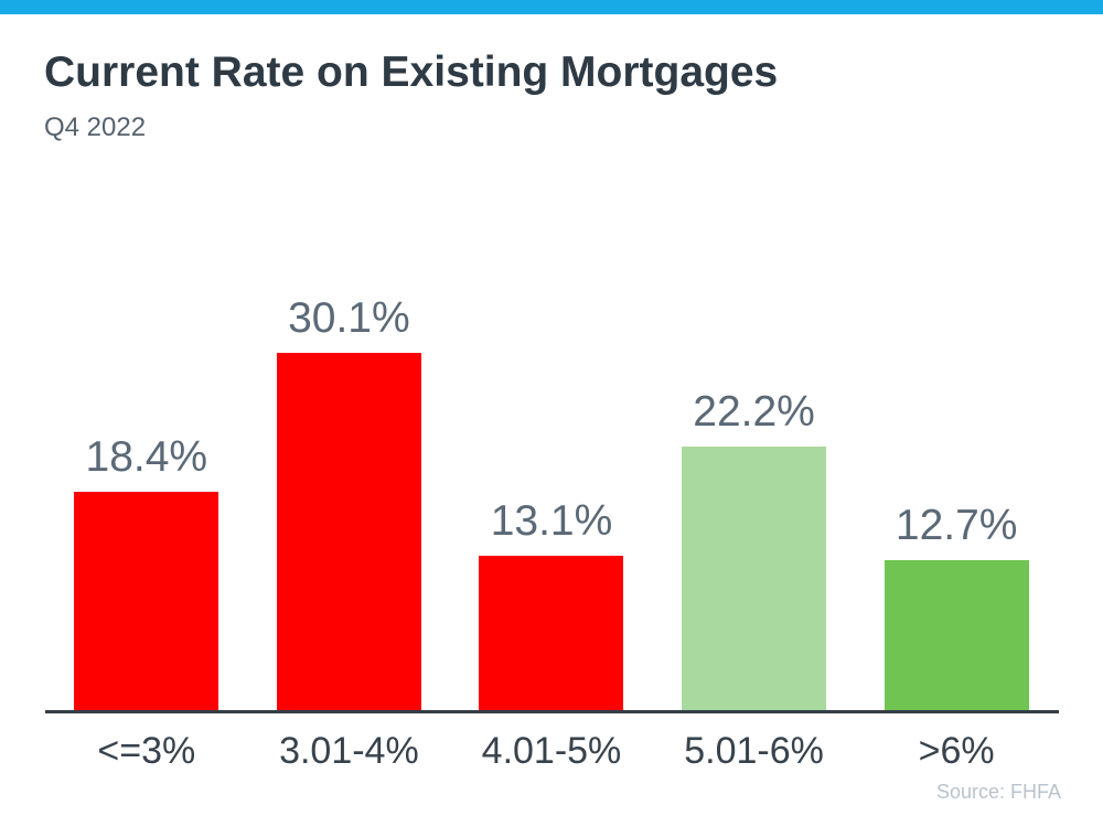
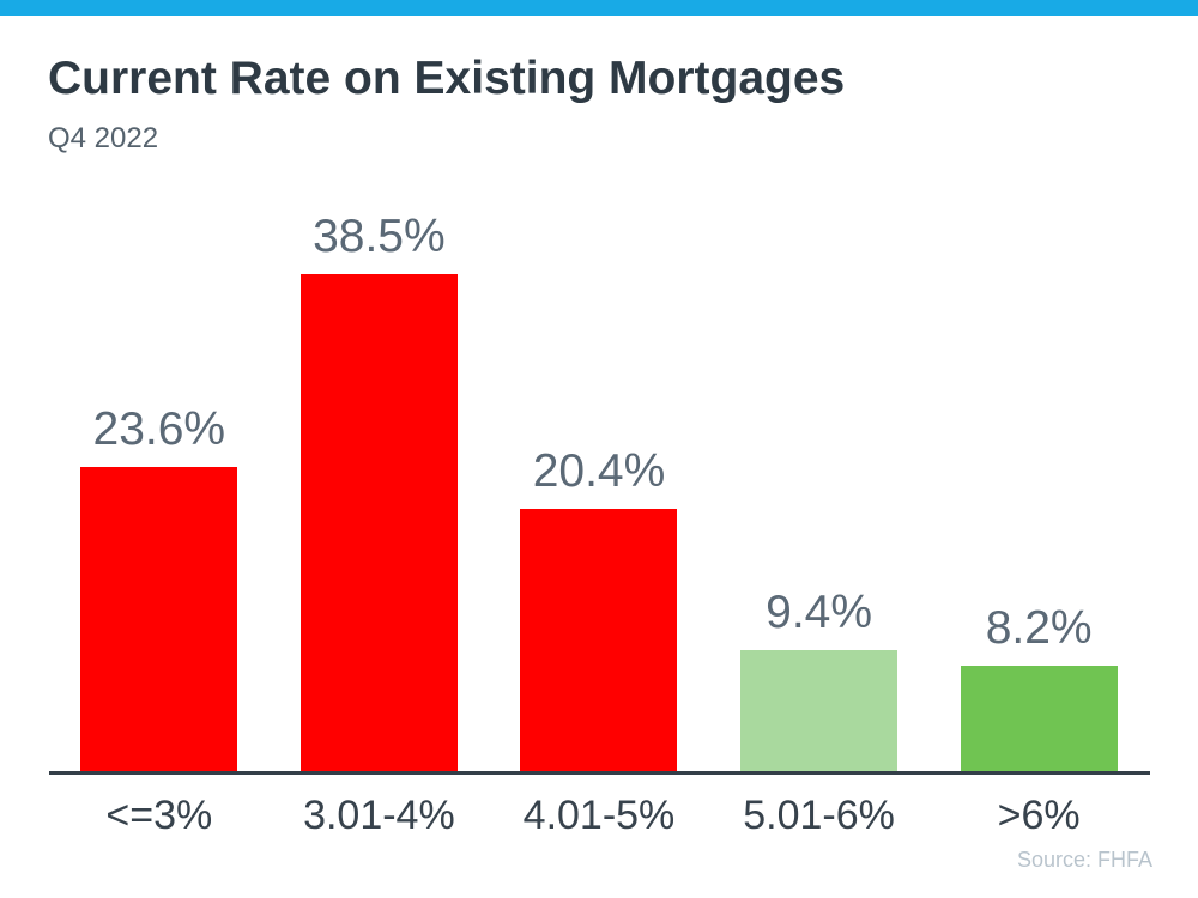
<=3%: 18.4% -> 23.6%
3.01-4%: 30.1% -> 38.5%
4.01-5%: 13.1% -> 20.4%
5.01-6%: 22.2% -> 9.4%
>6%: 12.7% -> 8.2%
